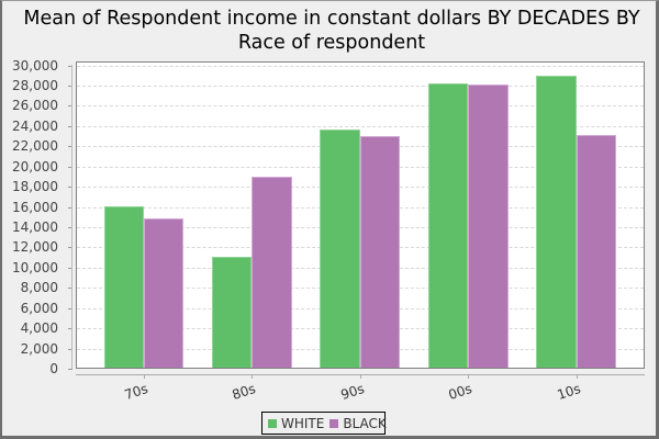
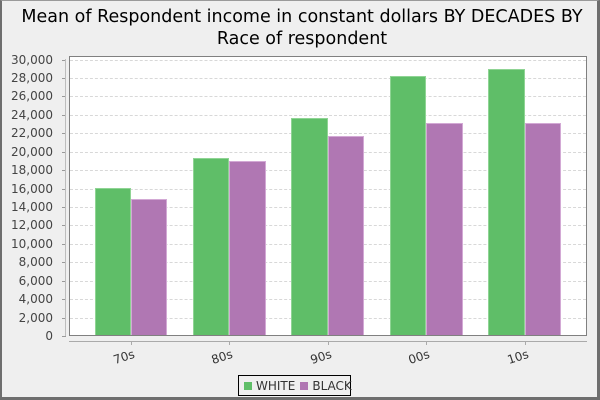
WHITE/80s: 11000 -> 19000
BLACK/90s: 23000 -> 22000
BLACK/00s: 28000 -> 23000
